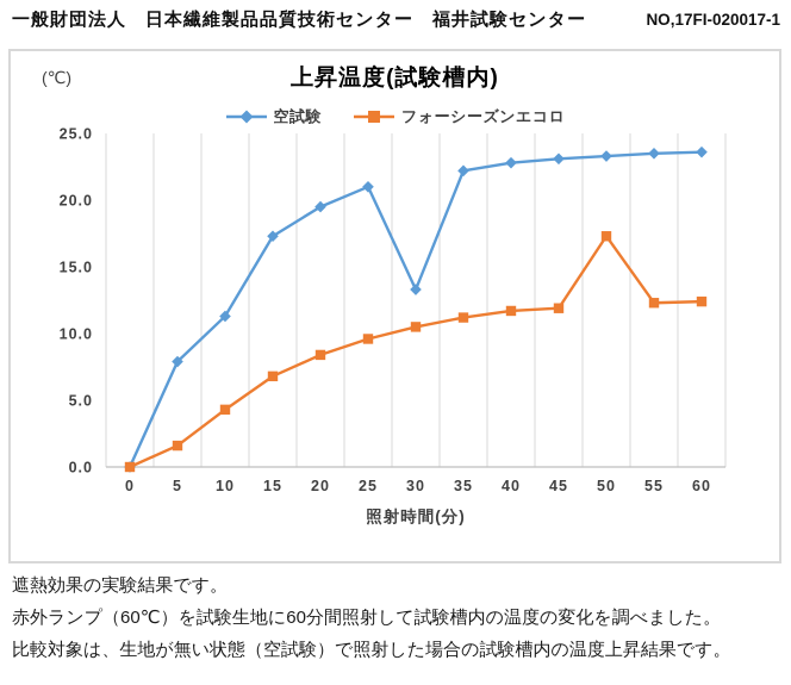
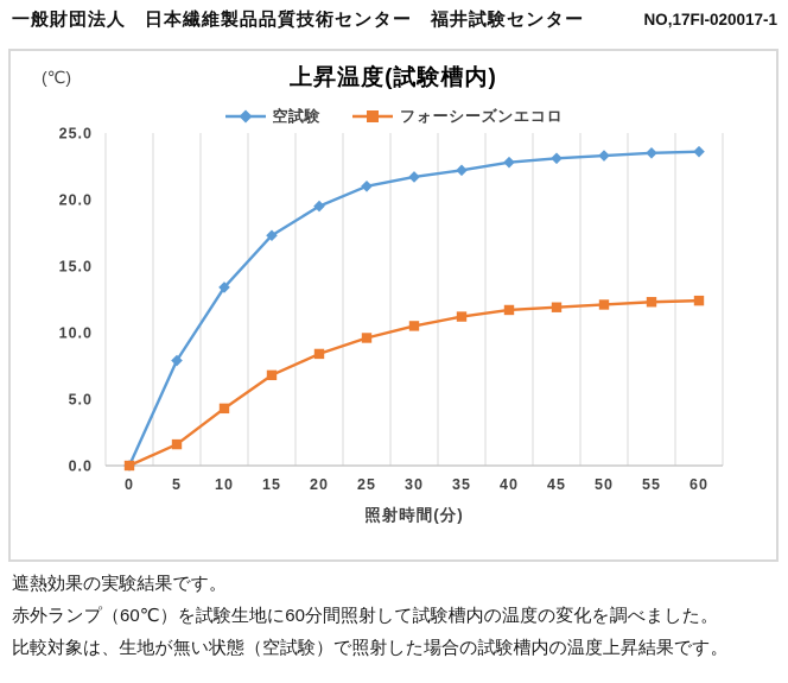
空試験/10: 11.3 -> 13.4
空試験/30: 13.3 -> 21.7
フォーシーズンエコロ/50: 17.3 -> 12.1
